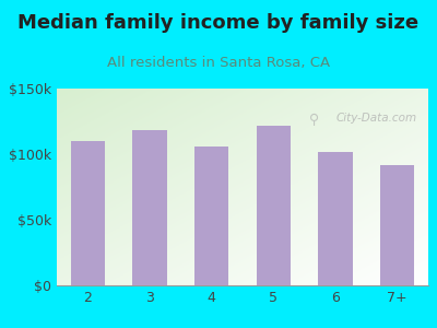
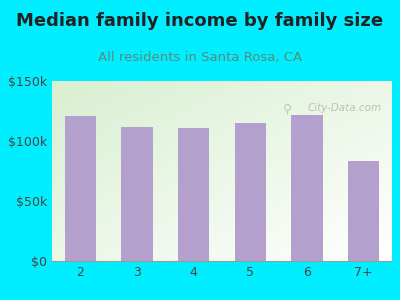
2: $110k -> $121k
3: $118k -> $112k
4: $106k -> $111k
5: $122k -> $115k
6: $102k -> $122k
7+: $92k -> $83k
